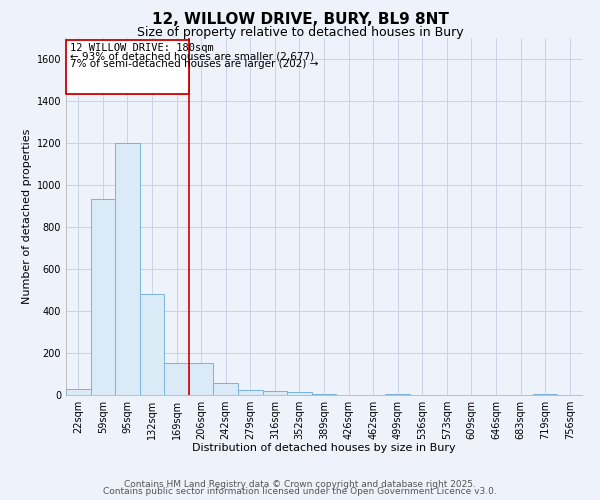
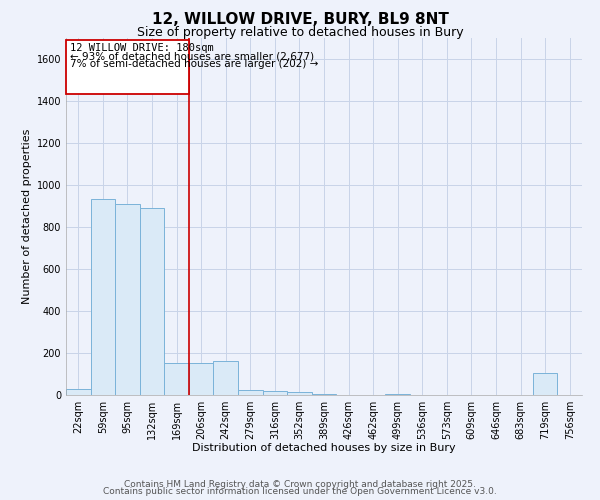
95sqm: 1200 -> 910
132sqm: 480 -> 890
242sqm: 55 -> 160
719sqm: 5 -> 105
